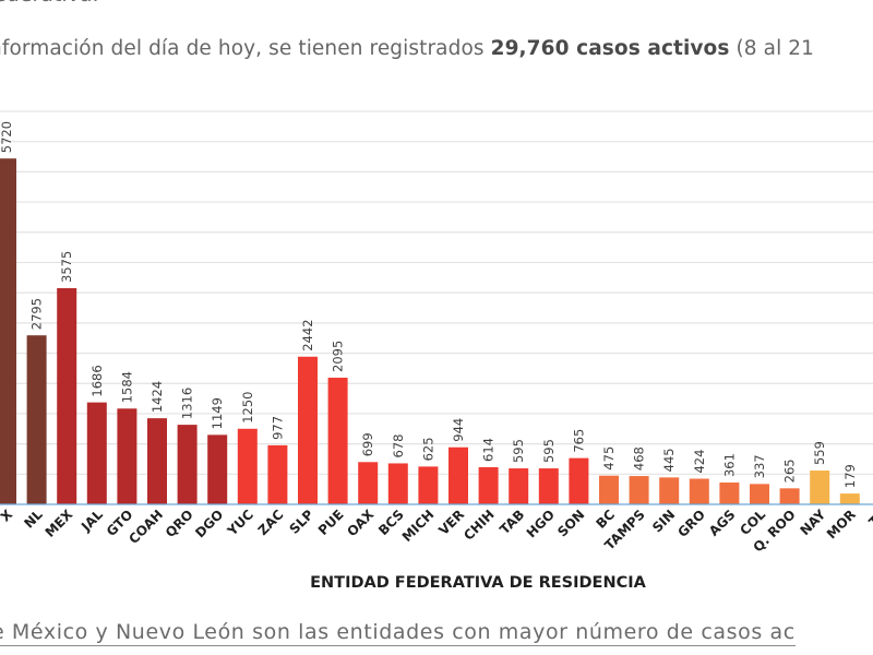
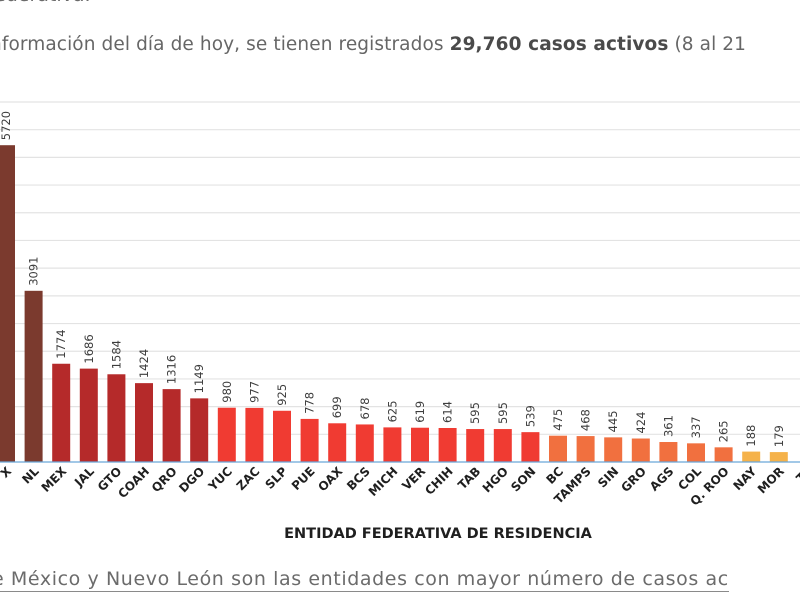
NL: 2795 -> 3091
MEX: 3575 -> 1774
YUC: 1250 -> 980
SLP: 2442 -> 925
PUE: 2095 -> 778
VER: 944 -> 619
SON: 765 -> 539
NAY: 559 -> 188
